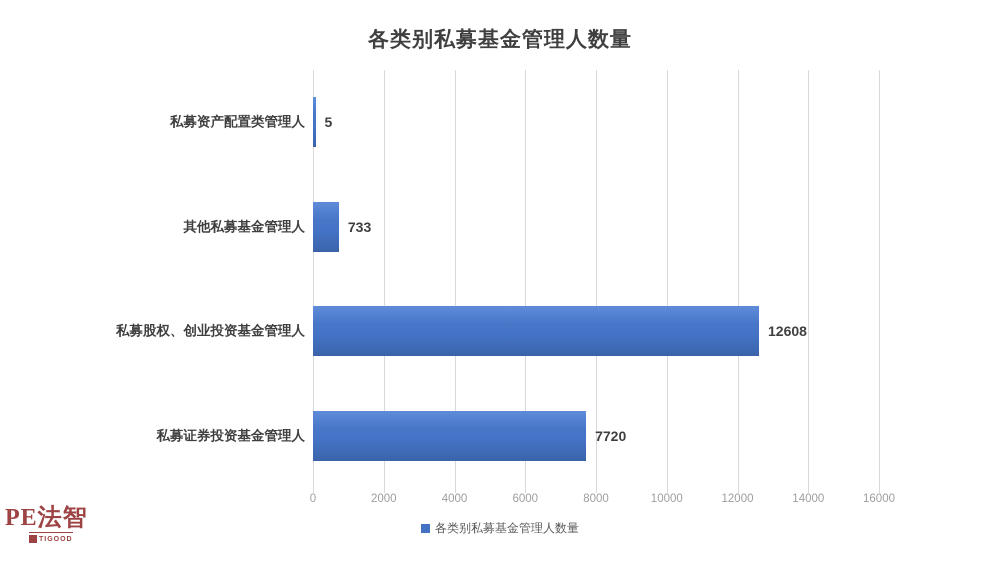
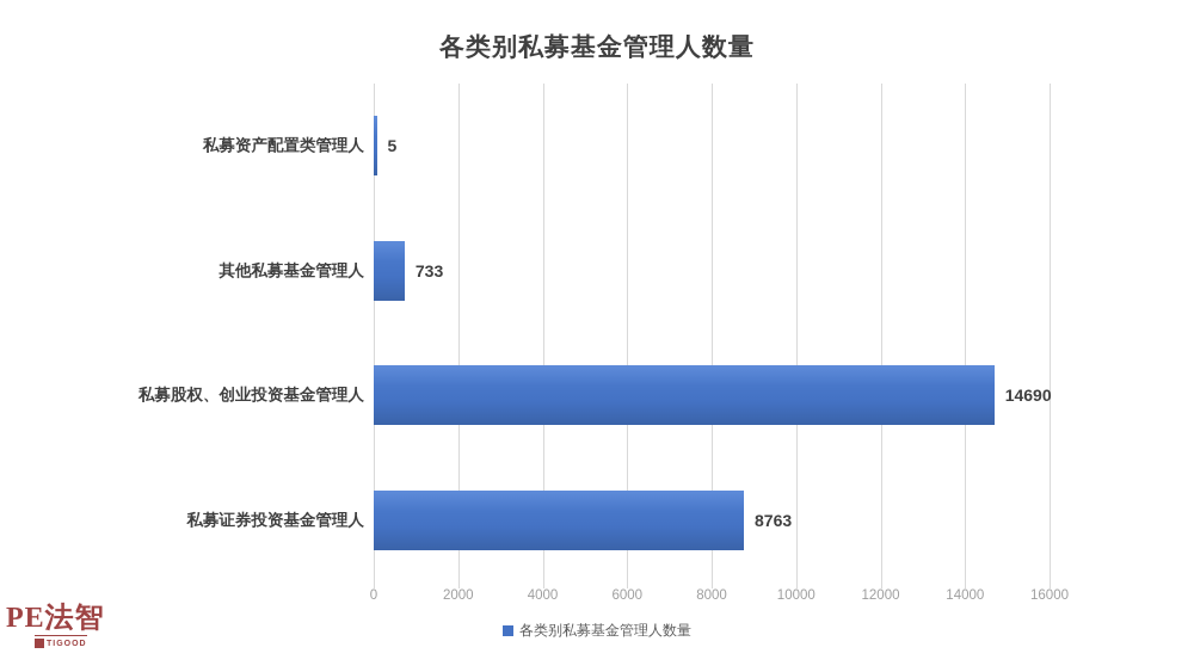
私募股权、创业投资基金管理人: 12608 -> 14690
私募证券投资基金管理人: 7720 -> 8763
